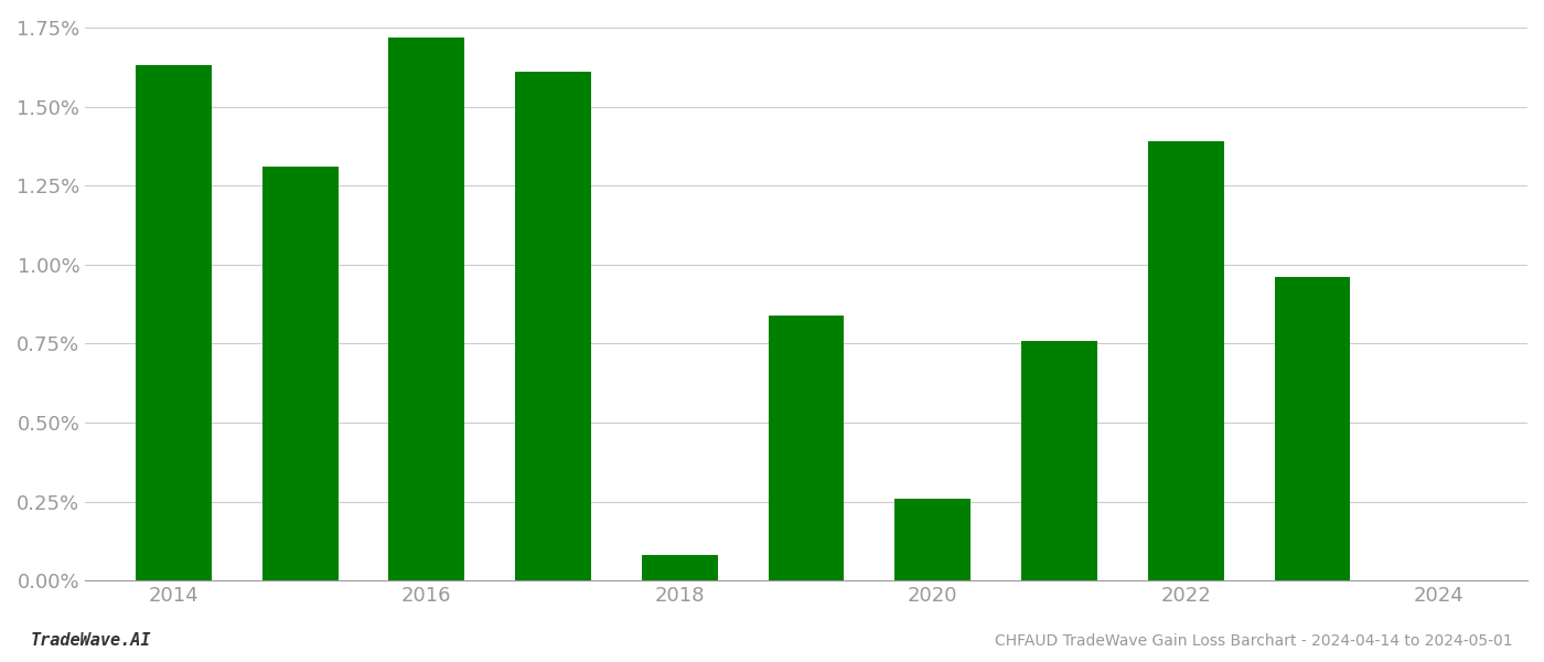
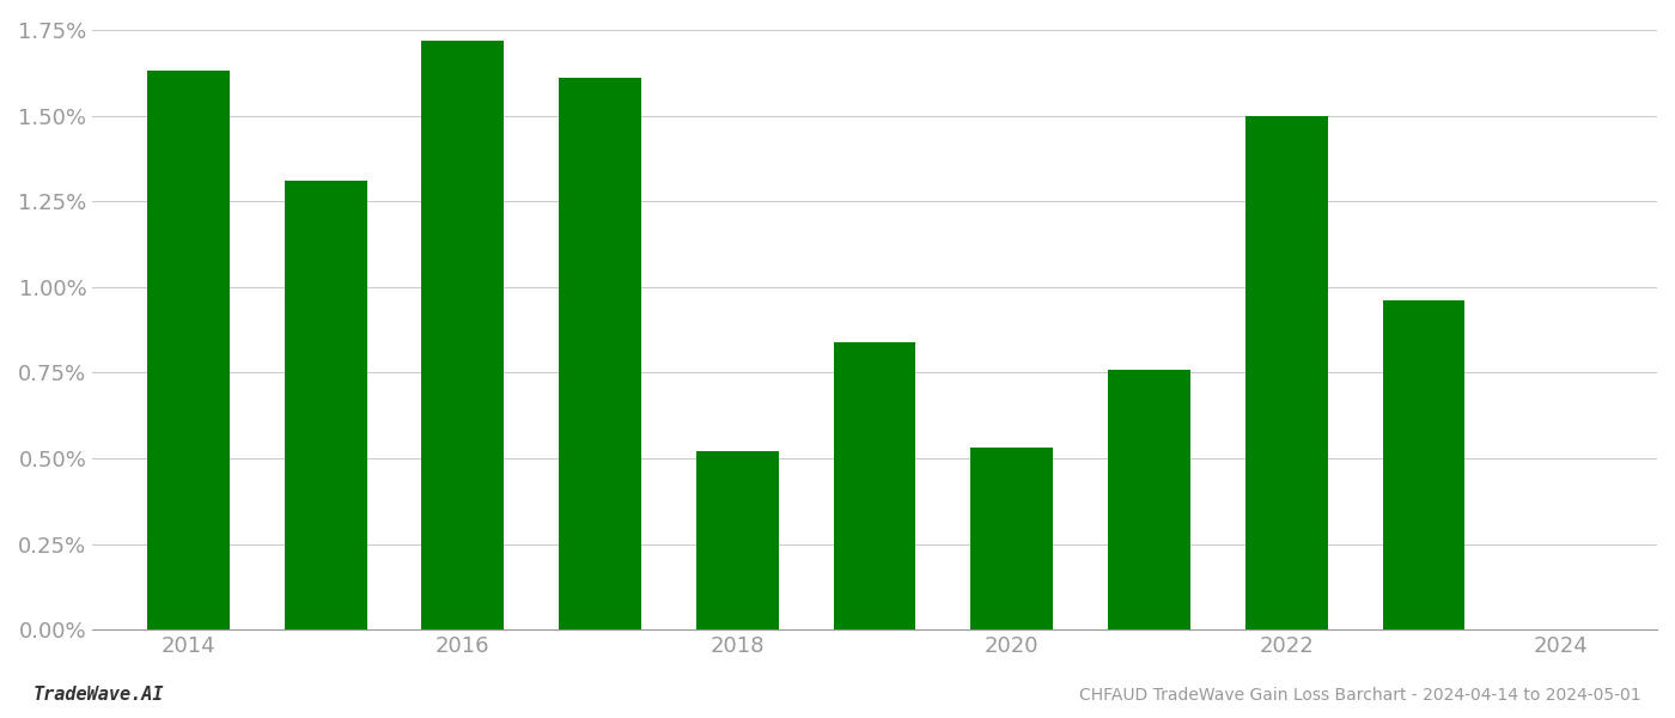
2018: 0.08% -> 0.52%
2020: 0.26% -> 0.53%
2022: 1.39% -> 1.50%
